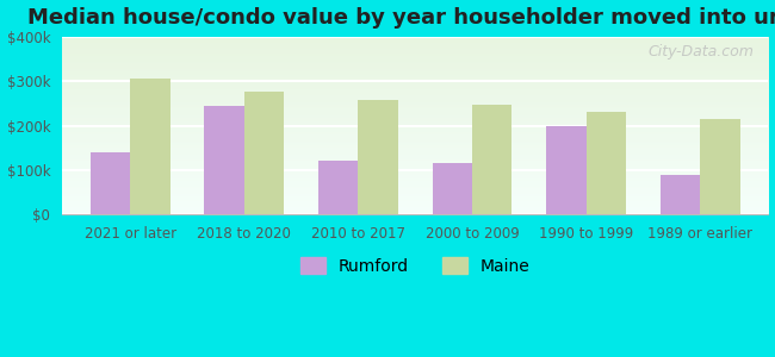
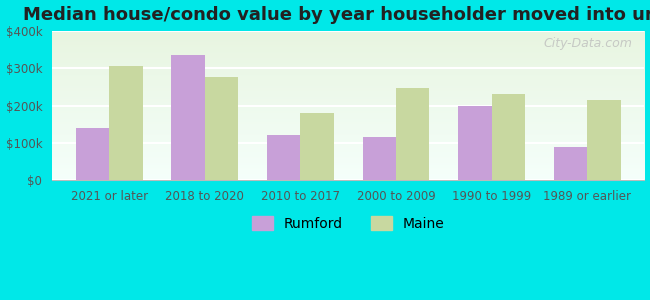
Rumford/2018 to 2020: $245k -> $335k
Maine/2010 to 2017: $258k -> $180k
